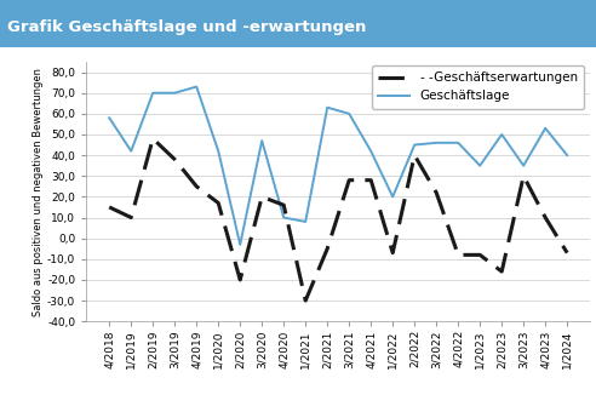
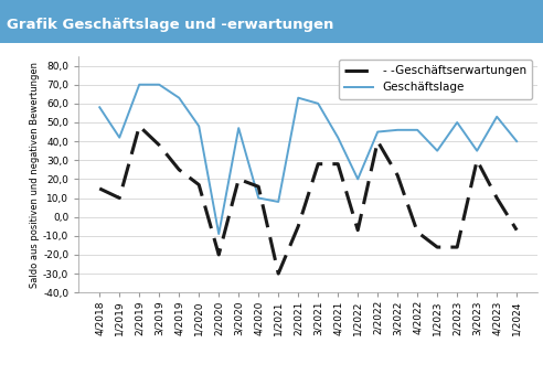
Geschäftslage/4/2019: 73 -> 63
Geschäftslage/1/2020: 42 -> 48
Geschäftslage/2/2020: -3 -> -9
- -Geschäftserwartungen/1/2023: -8 -> -16
